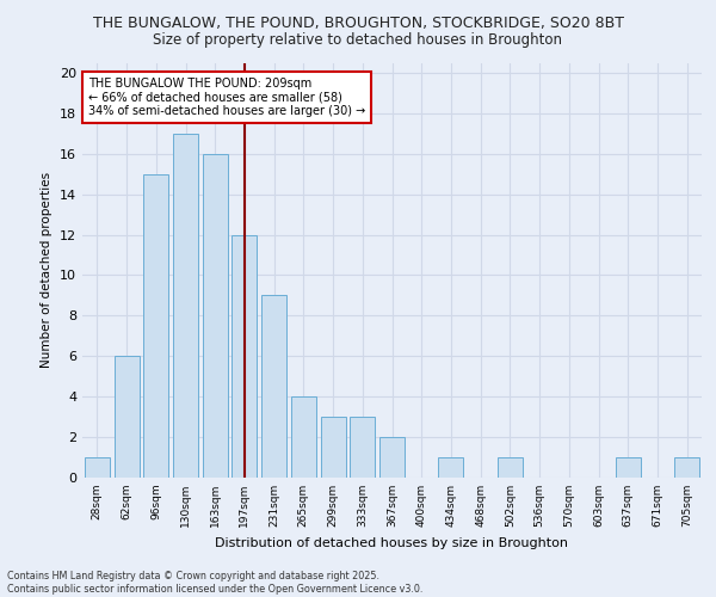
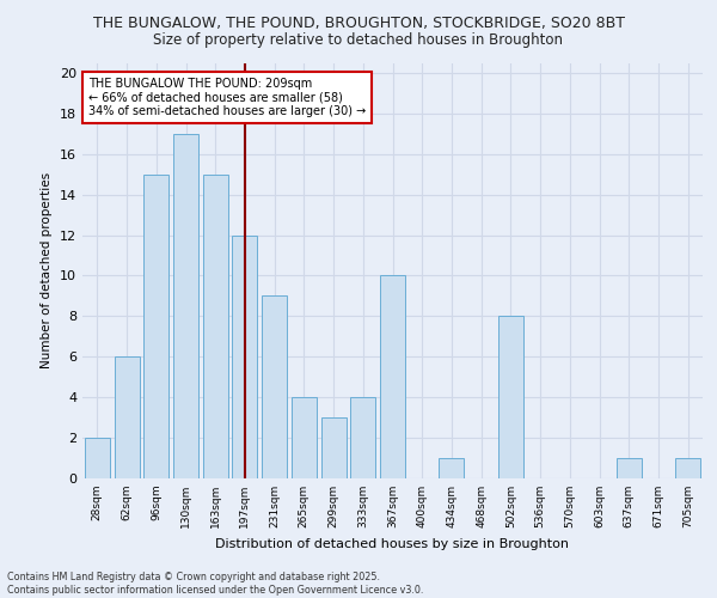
28sqm: 1 -> 2
163sqm: 16 -> 15
333sqm: 3 -> 4
367sqm: 2 -> 10
502sqm: 1 -> 8
